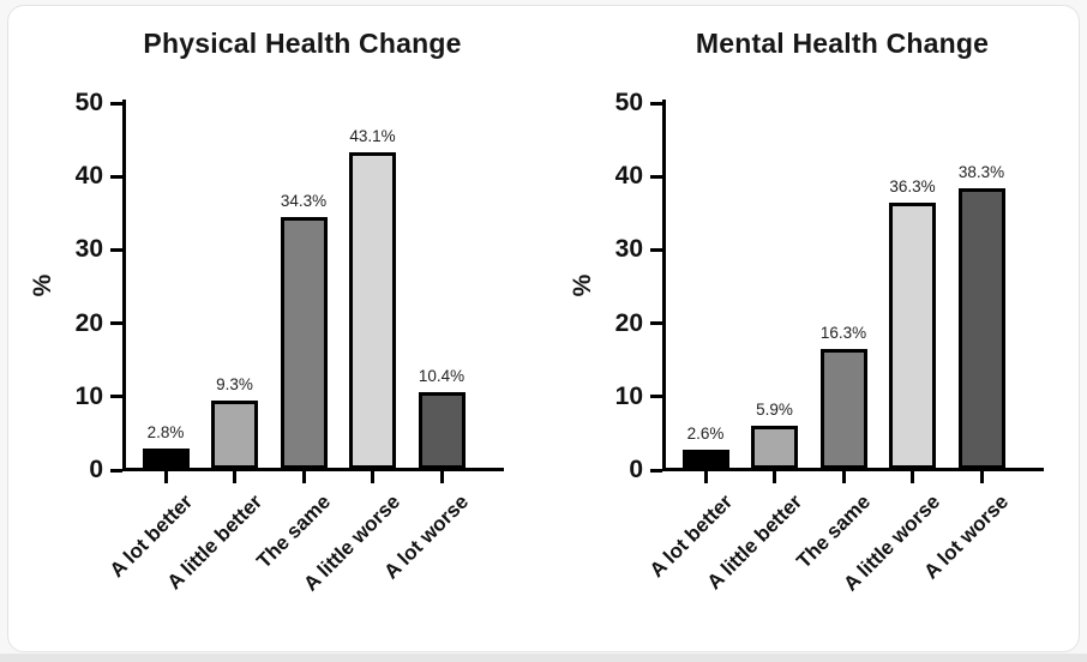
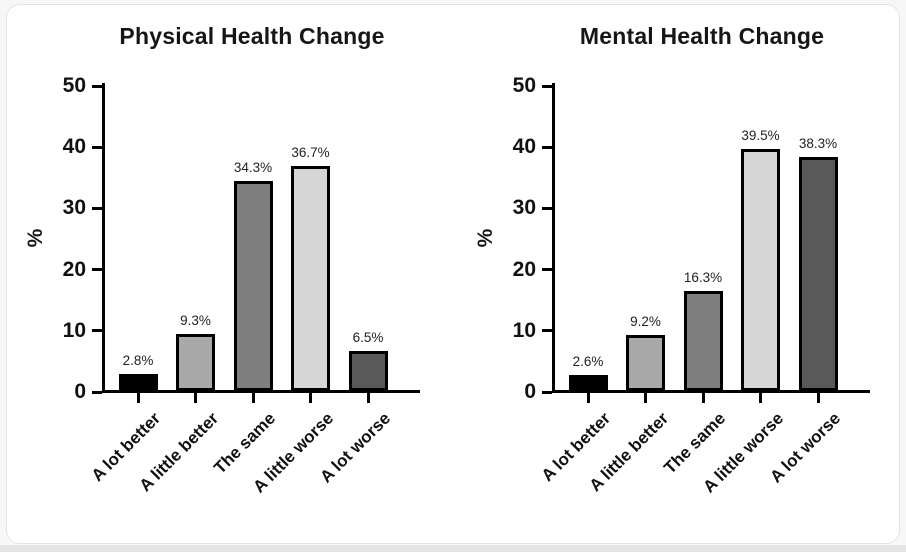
Physical Health Change/A little worse: 43.1% -> 36.7%
Physical Health Change/A lot worse: 10.4% -> 6.5%
Mental Health Change/A little better: 5.9% -> 9.2%
Mental Health Change/A little worse: 36.3% -> 39.5%
